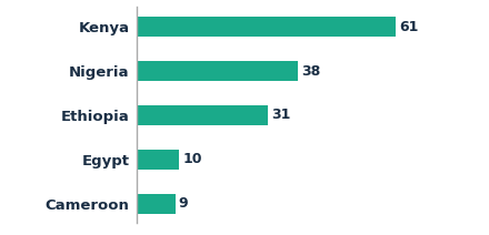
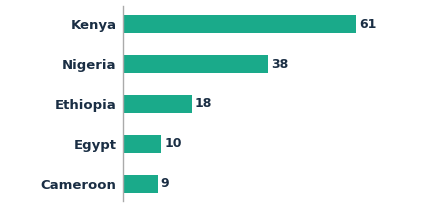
Ethiopia: 31 -> 18
